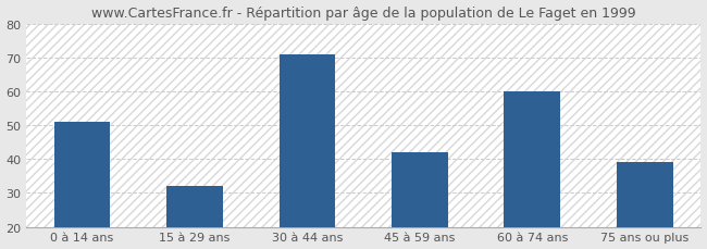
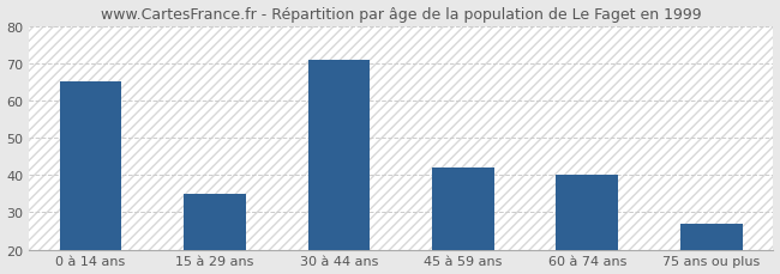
0 à 14 ans: 51 -> 65
15 à 29 ans: 32 -> 35
60 à 74 ans: 60 -> 40
75 ans ou plus: 39 -> 27
